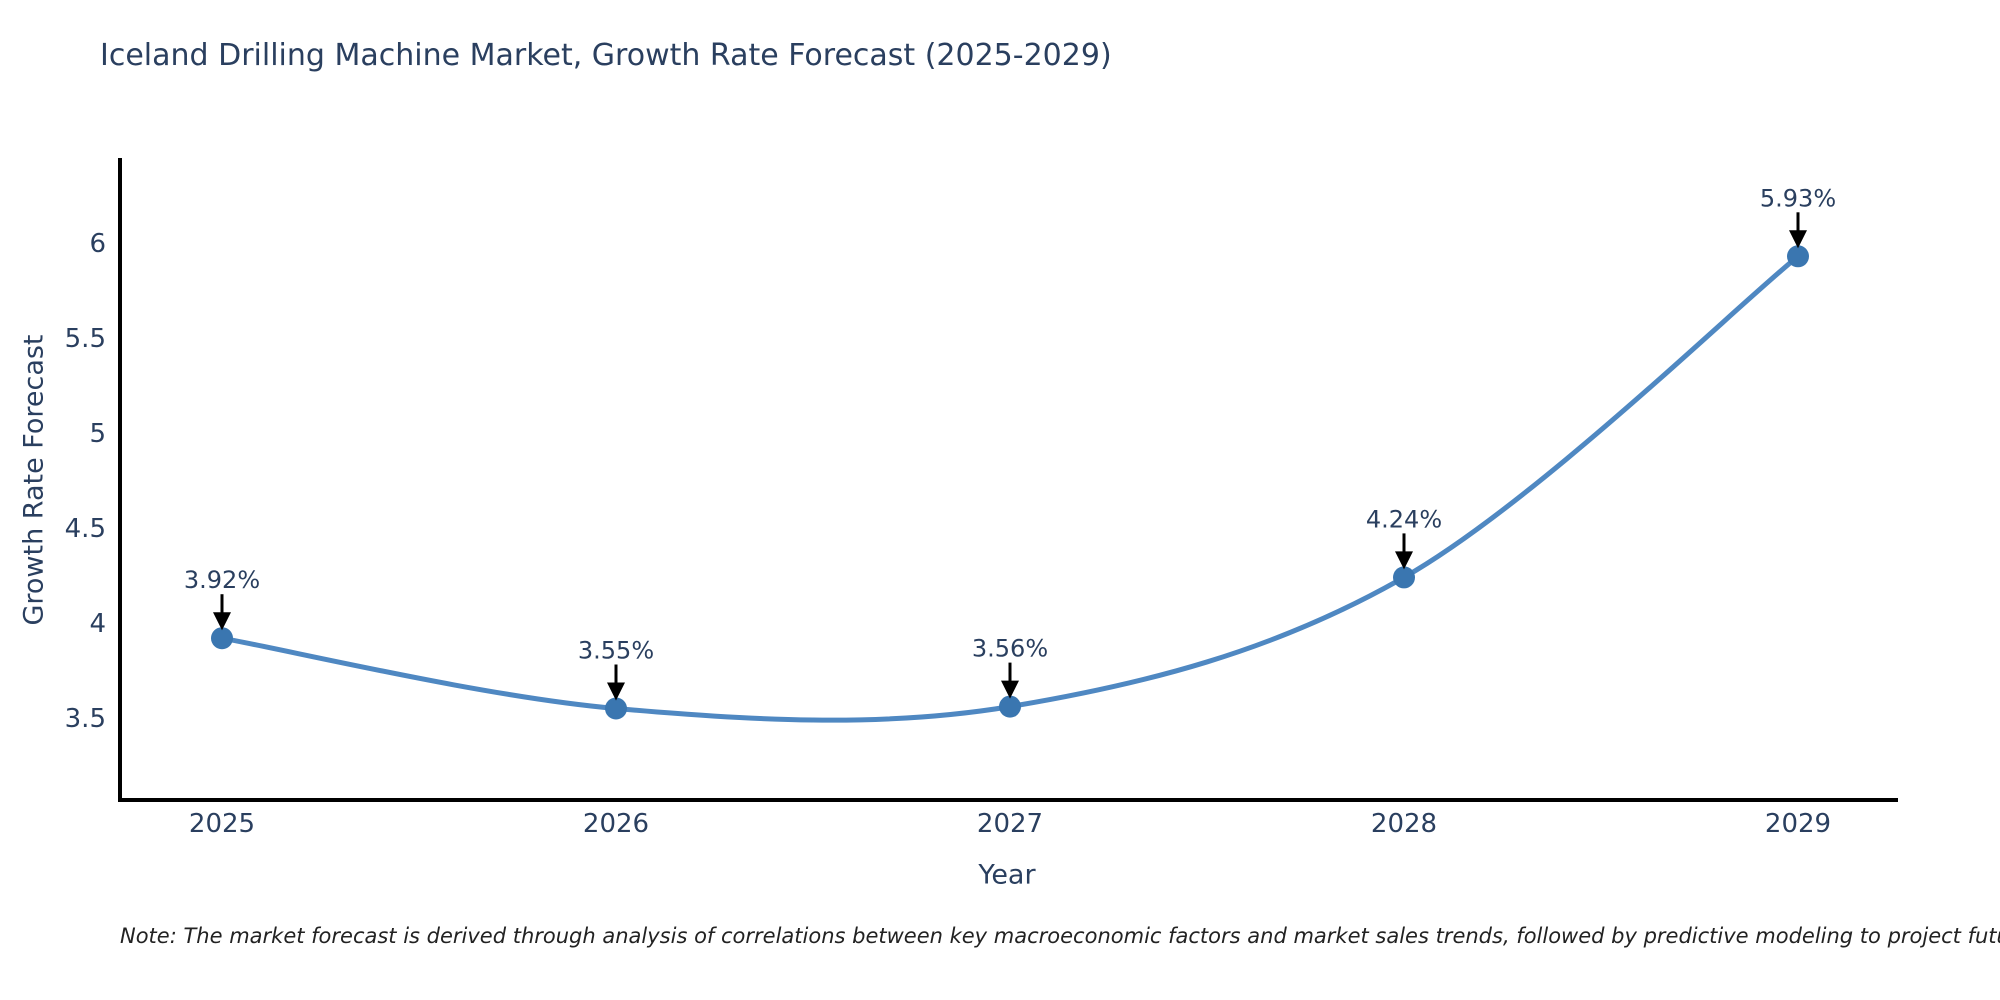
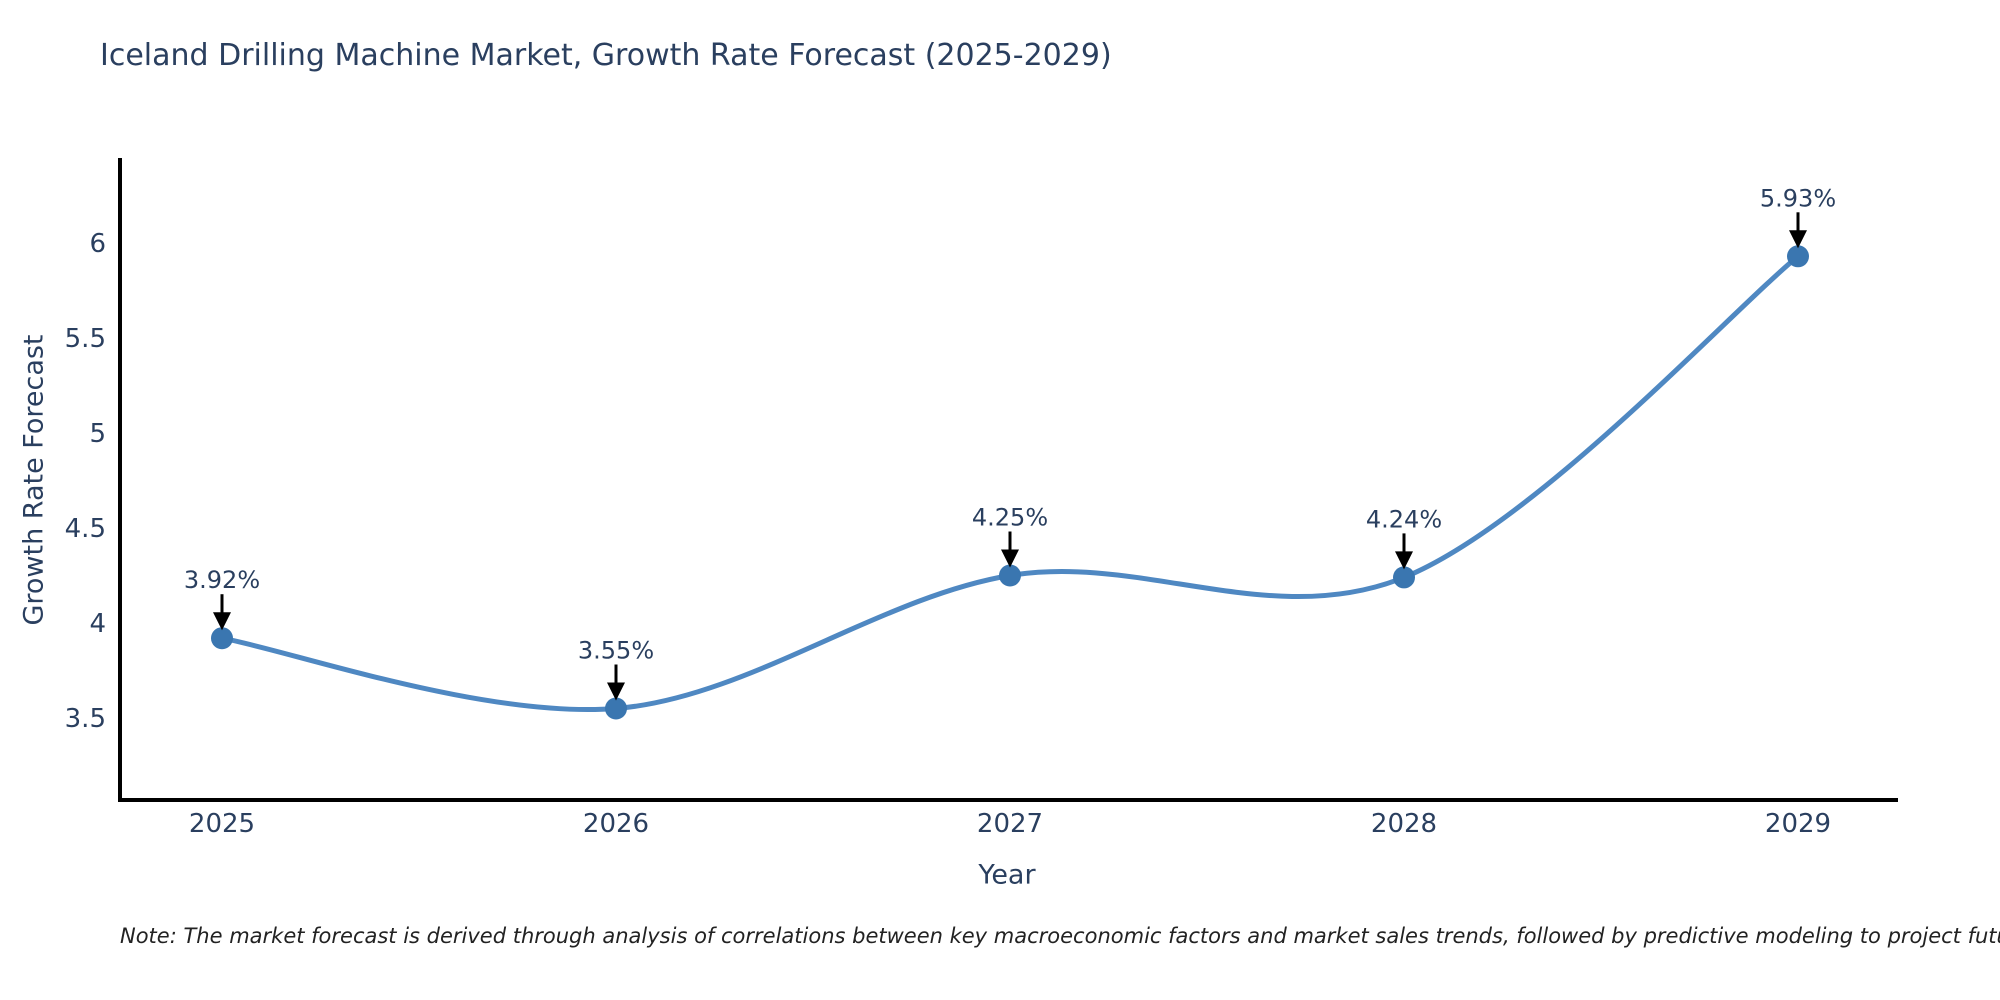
2027: 3.56% -> 4.25%
